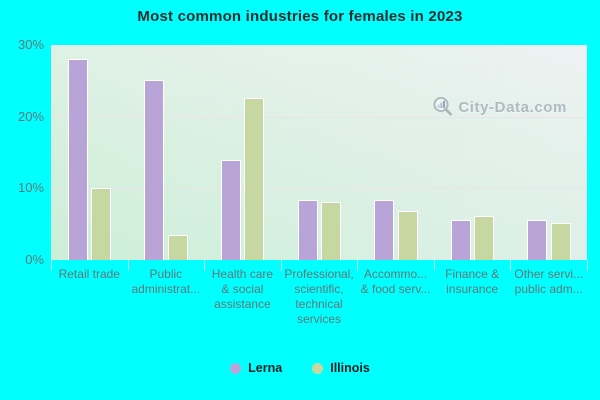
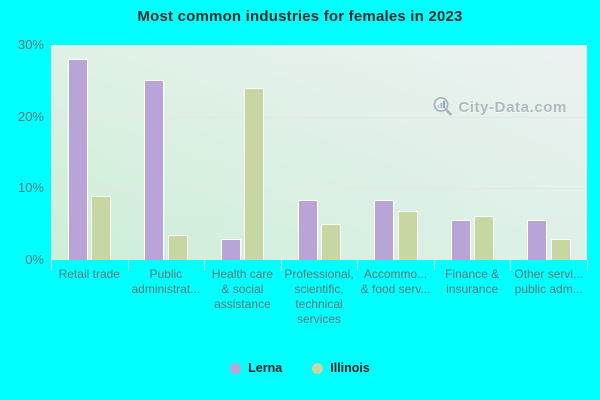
Illinois/Retail trade: 10% -> 9%
Lerna/Health care & social assistance: 14% -> 3%
Illinois/Health care & social assistance: 23% -> 24%
Illinois/Professional, scientific, technical services: 8% -> 5%
Illinois/Other servi... public adm...: 5% -> 3%
